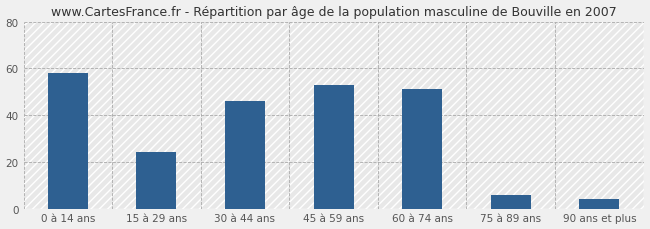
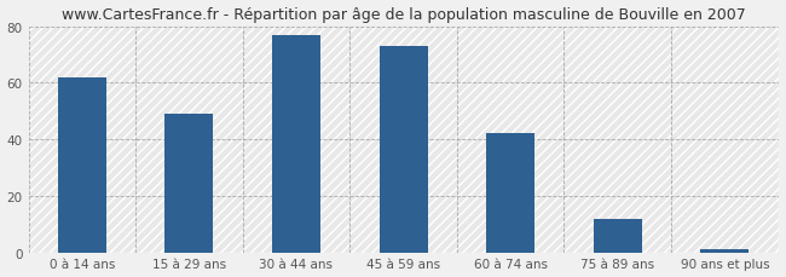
0 à 14 ans: 58 -> 62
15 à 29 ans: 24 -> 49
30 à 44 ans: 46 -> 77
45 à 59 ans: 53 -> 73
60 à 74 ans: 51 -> 42
75 à 89 ans: 6 -> 12
90 ans et plus: 4 -> 1
